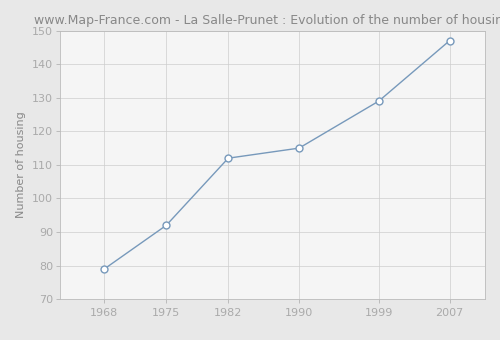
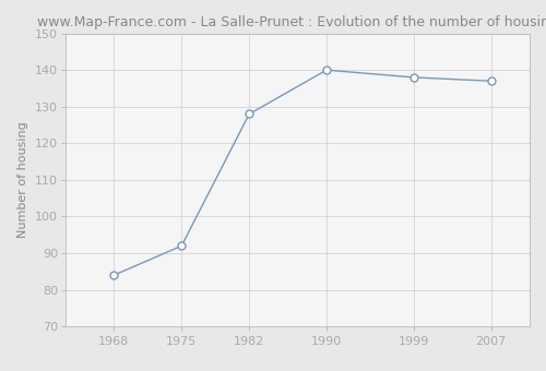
1968: 79 -> 84
1982: 112 -> 128
1990: 115 -> 140
1999: 129 -> 138
2007: 147 -> 137
